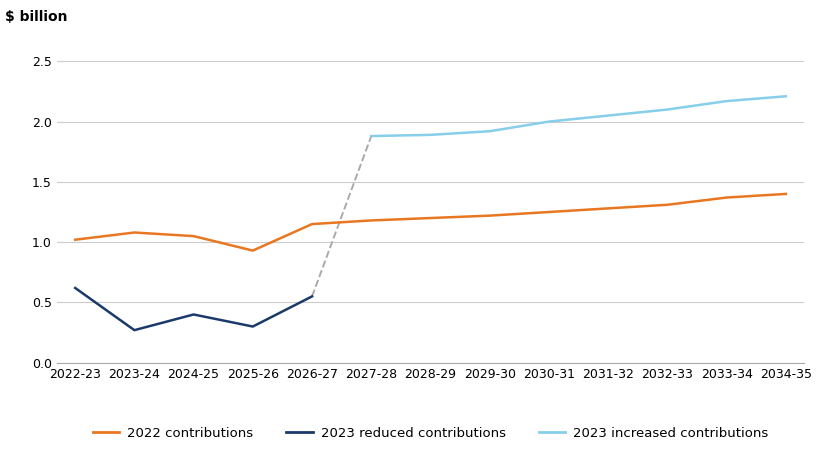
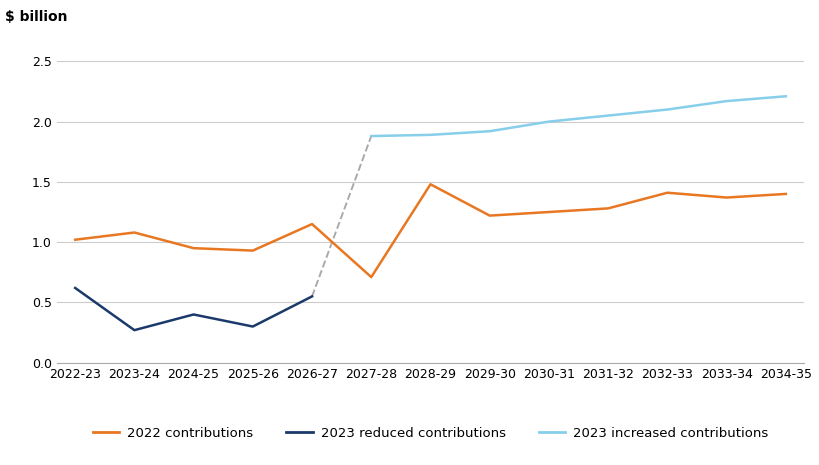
2022 contributions/2024-25: 1.05 -> 0.95
2022 contributions/2027-28: 1.18 -> 0.71
2022 contributions/2028-29: 1.20 -> 1.48
2022 contributions/2032-33: 1.31 -> 1.41
